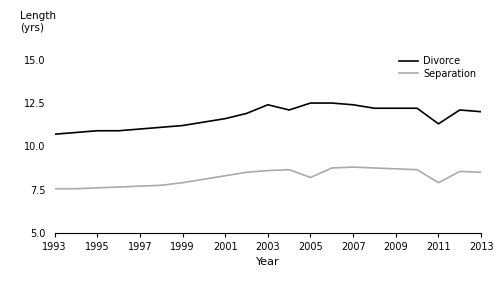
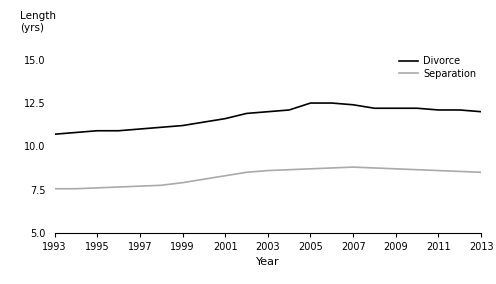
Divorce/2003: 12.4 -> 12.0
Separation/2005: 8.2 -> 8.7
Divorce/2011: 11.3 -> 12.1
Separation/2011: 7.9 -> 8.6
